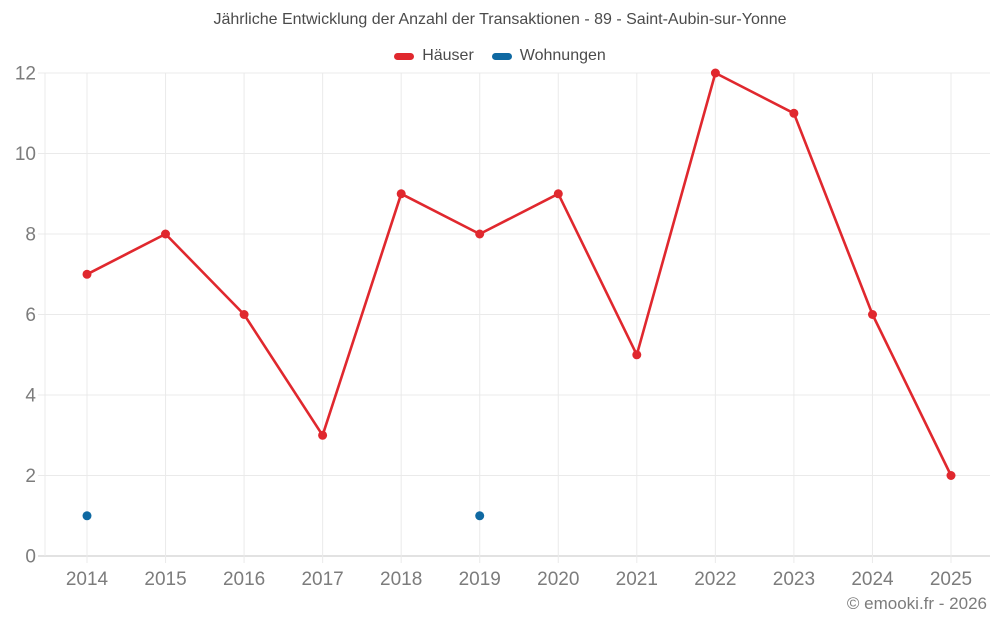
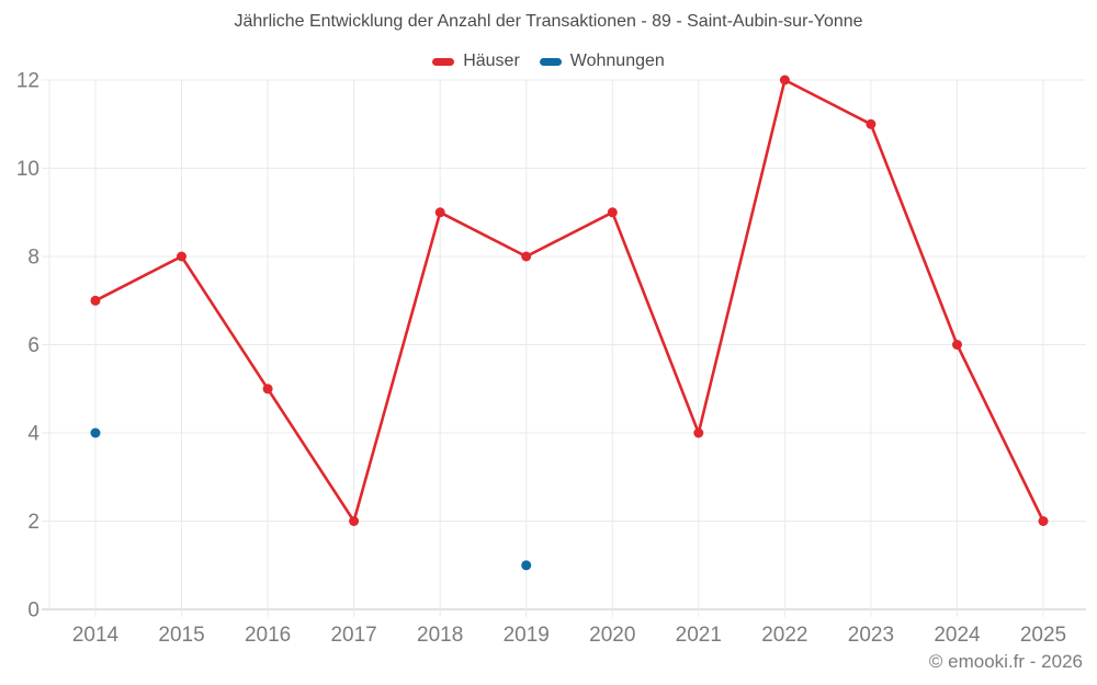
Wohnungen/2014: 1 -> 4
Häuser/2016: 6 -> 5
Häuser/2017: 3 -> 2
Häuser/2021: 5 -> 4
